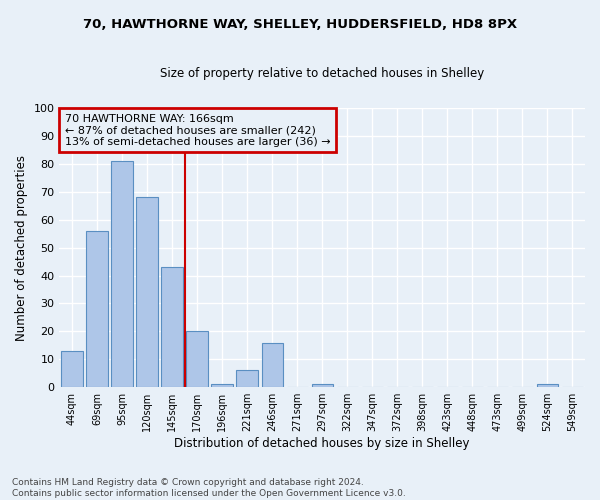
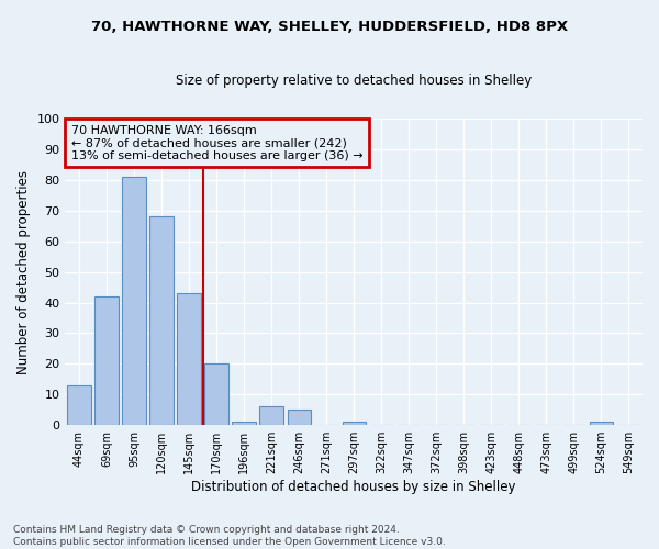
69sqm: 56 -> 42
246sqm: 16 -> 5
